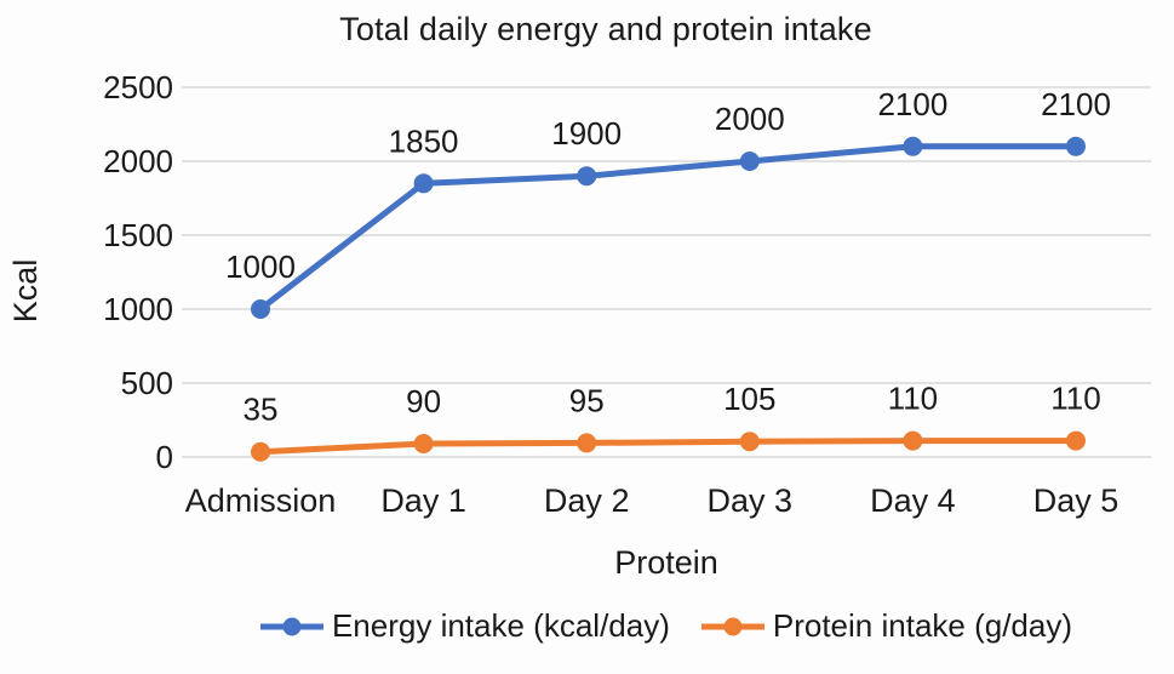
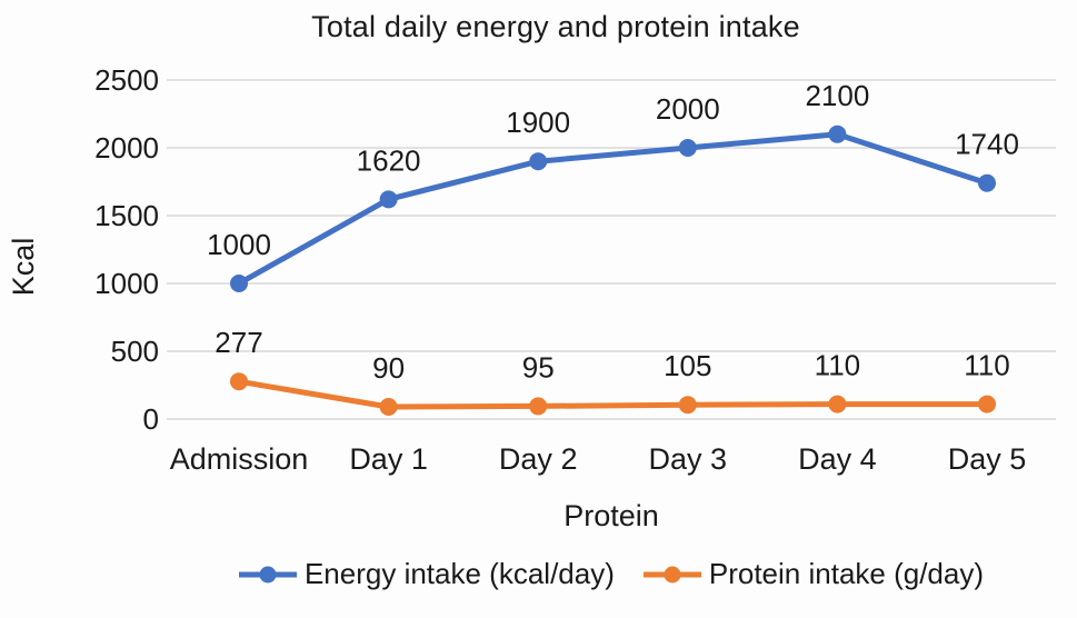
Protein intake (g/day)/Admission: 35 -> 277
Energy intake (kcal/day)/Day 1: 1850 -> 1620
Energy intake (kcal/day)/Day 5: 2100 -> 1740
